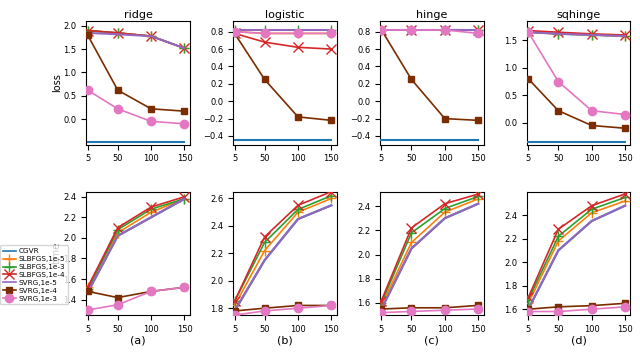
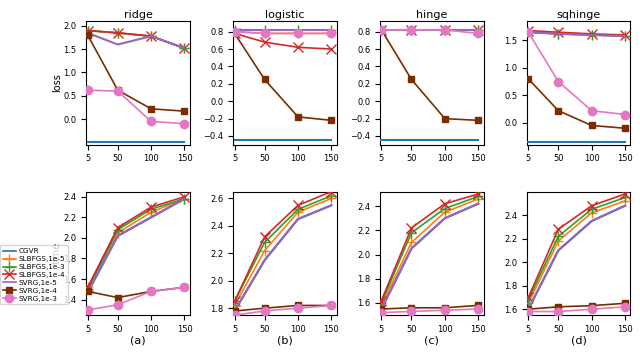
ridge/SVRG,1e-5/50: 1.82 -> 1.60
ridge/SVRG,1e-3/50: 0.22 -> 0.60
